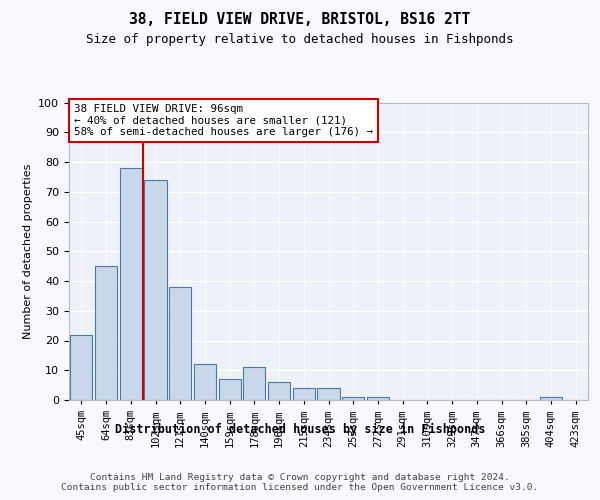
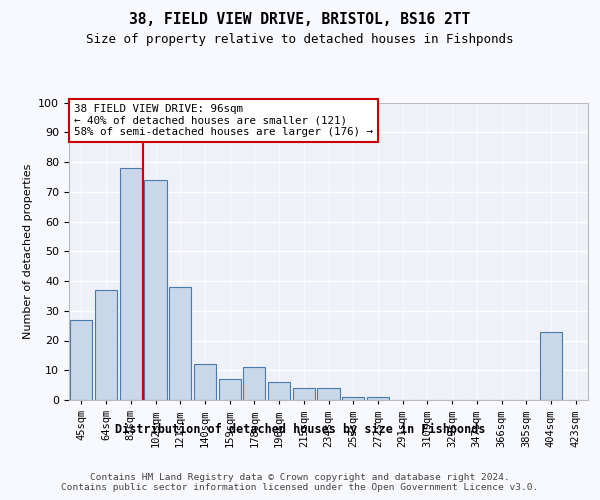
45sqm: 22 -> 27
64sqm: 45 -> 37
404sqm: 1 -> 23
